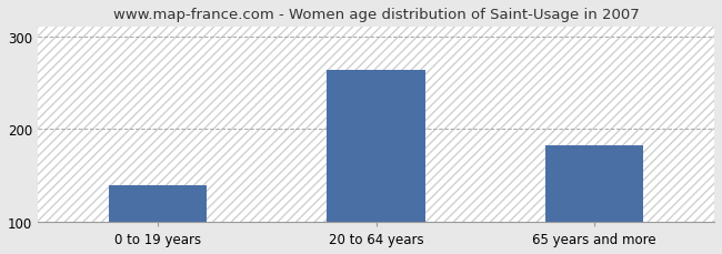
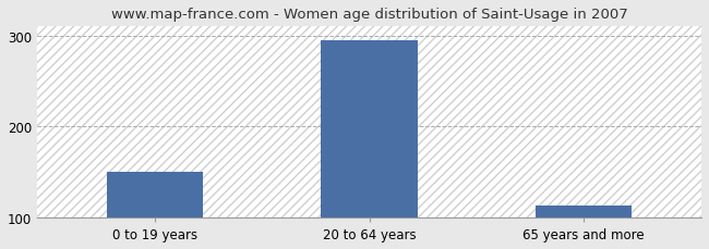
0 to 19 years: 140 -> 150
20 to 64 years: 264 -> 295
65 years and more: 182 -> 113
